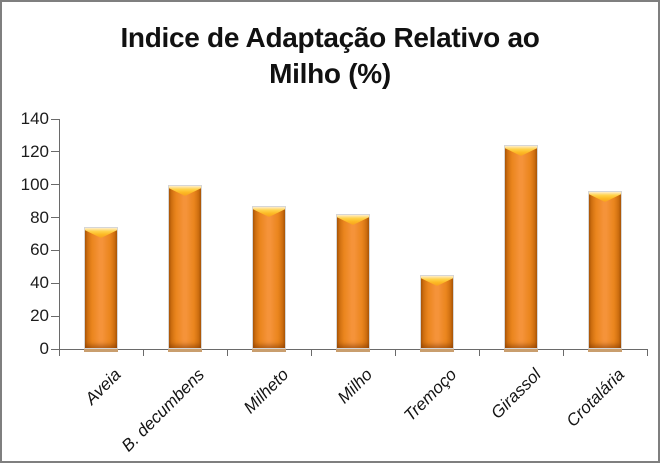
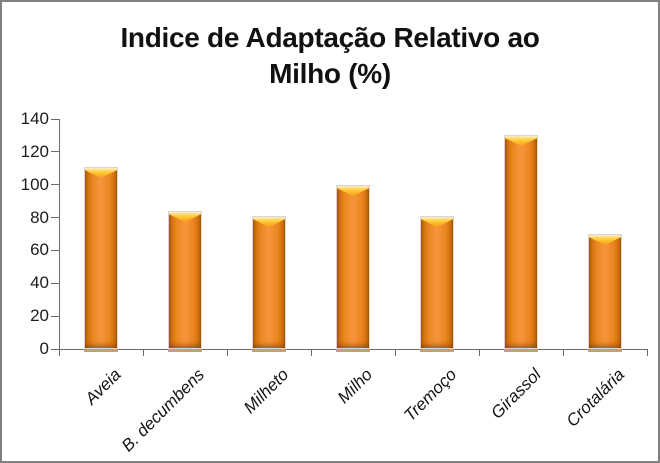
Aveia: 74 -> 111
B. decumbens: 100 -> 84
Milheto: 87 -> 81
Milho: 82 -> 100
Tremoço: 45 -> 81
Girassol: 124 -> 130
Crotalária: 96 -> 70
